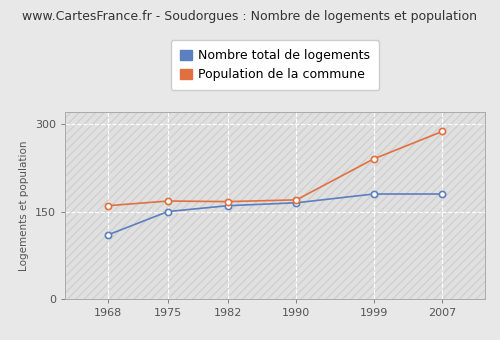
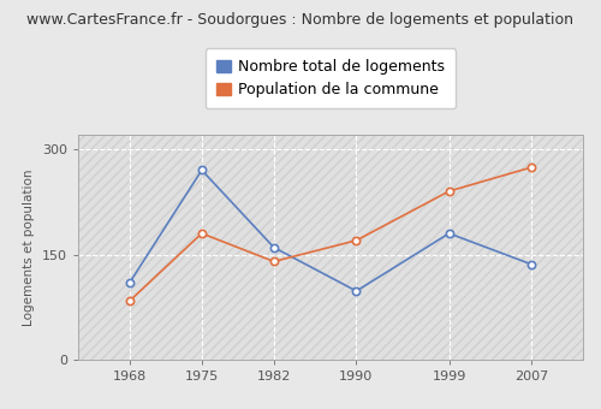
Population de la commune/1968: 160 -> 84
Nombre total de logements/1975: 150 -> 270
Population de la commune/1975: 168 -> 180
Population de la commune/1982: 167 -> 140
Nombre total de logements/1990: 165 -> 98
Nombre total de logements/2007: 180 -> 136
Population de la commune/2007: 287 -> 274
